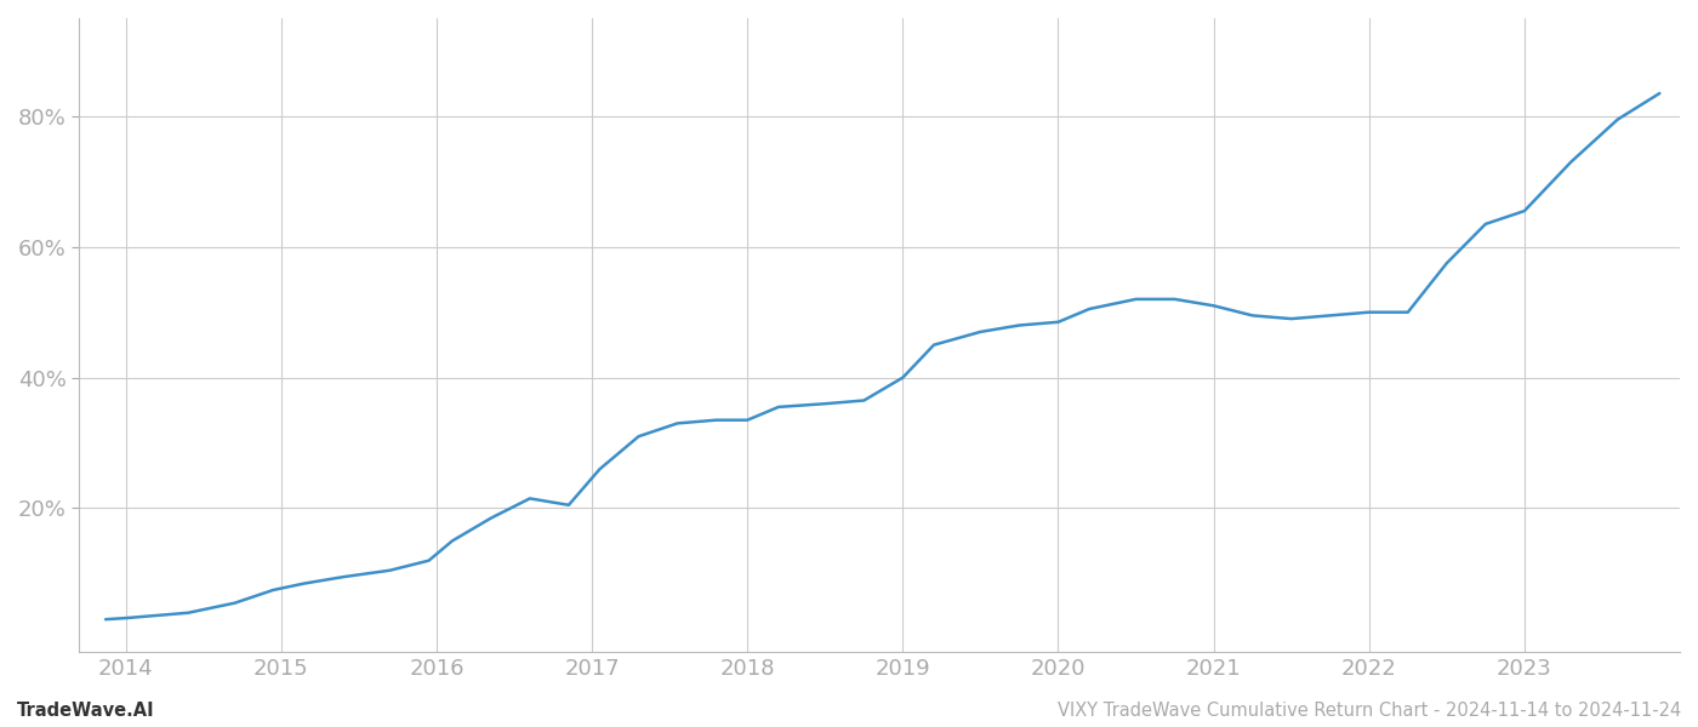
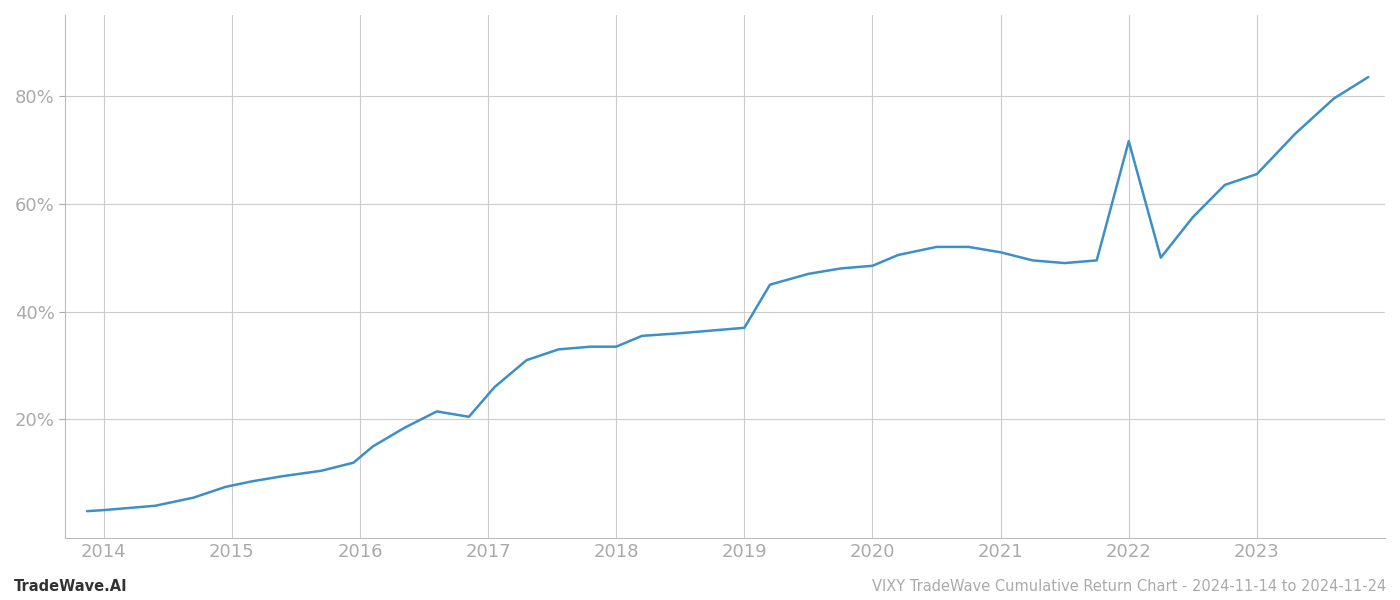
2019: 40.0% -> 37.0%
2022: 50.0% -> 71.6%
